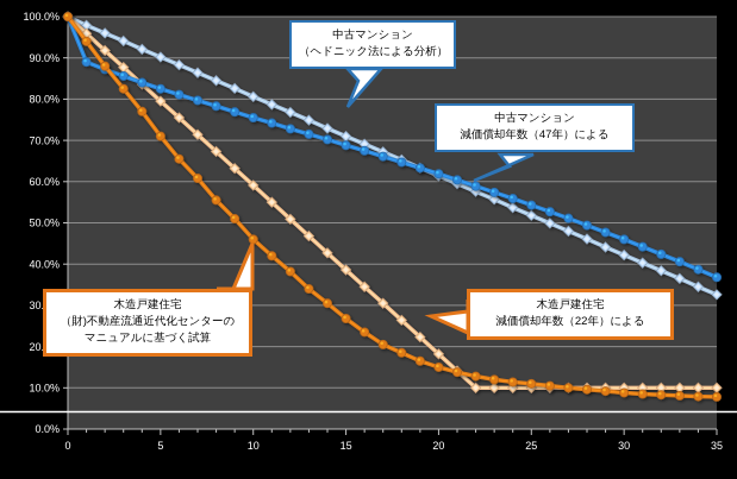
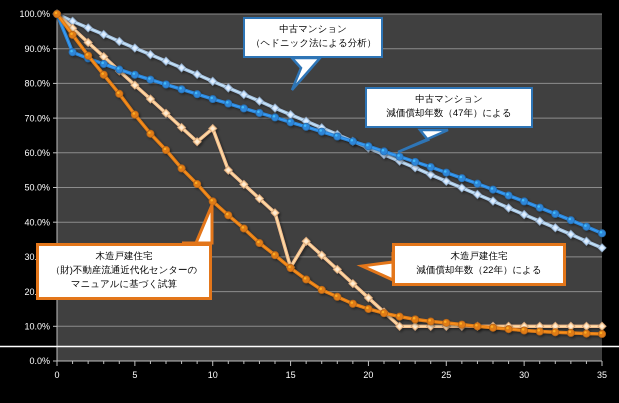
木造戸建住宅 減価償却年数（22年）による/10: 59% -> 67%
木造戸建住宅 減価償却年数（22年）による/15: 39% -> 27%
